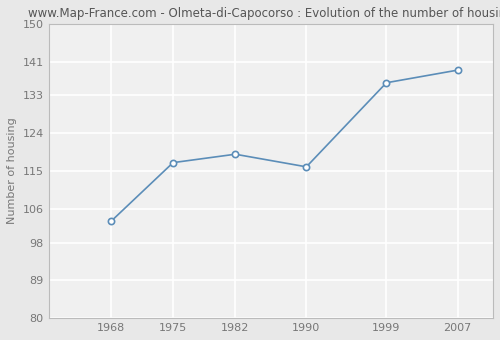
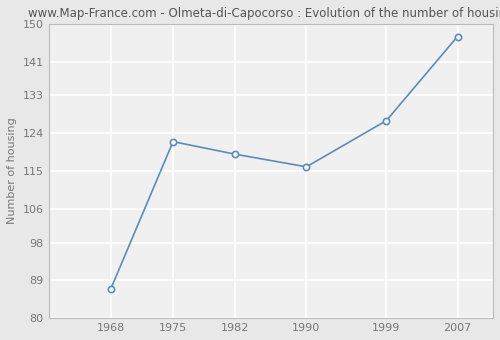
1968: 103 -> 87
1975: 117 -> 122
1999: 136 -> 127
2007: 139 -> 147
